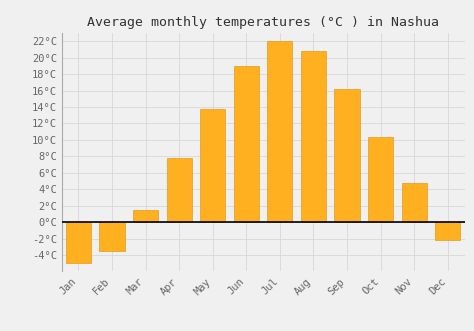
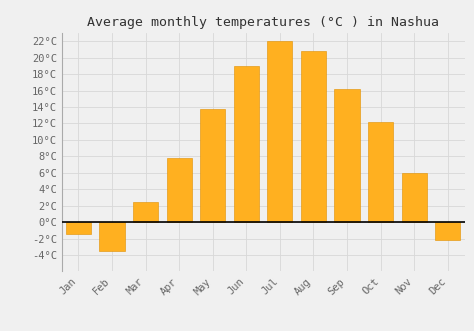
Jan: -5.0°C -> -1.4°C
Mar: 1.5°C -> 2.4°C
Oct: 10.4°C -> 12.2°C
Nov: 4.8°C -> 6.0°C
